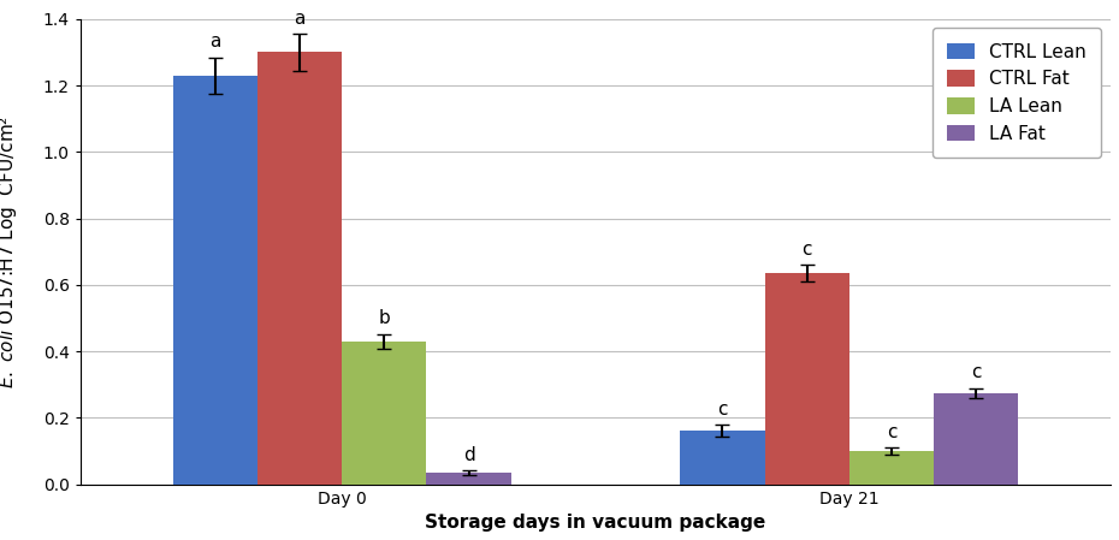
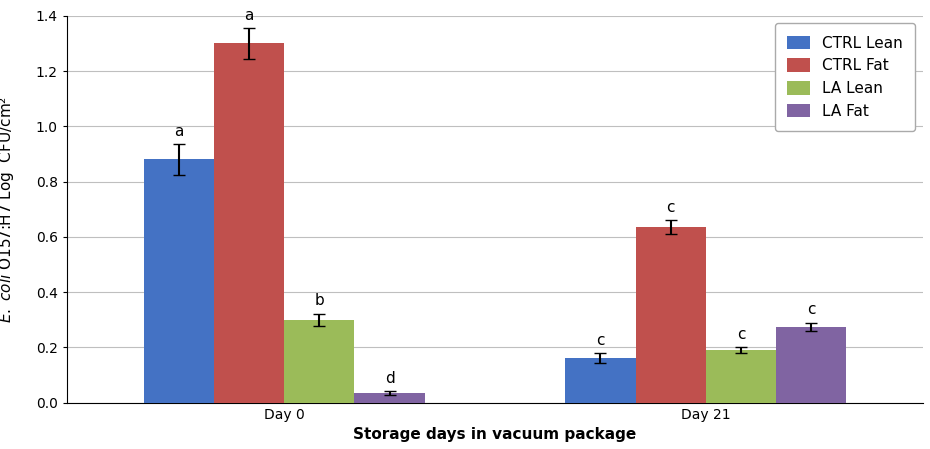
CTRL Lean/Day 0: 1.23 -> 0.88
LA Lean/Day 0: 0.43 -> 0.30
LA Lean/Day 21: 0.10 -> 0.19
